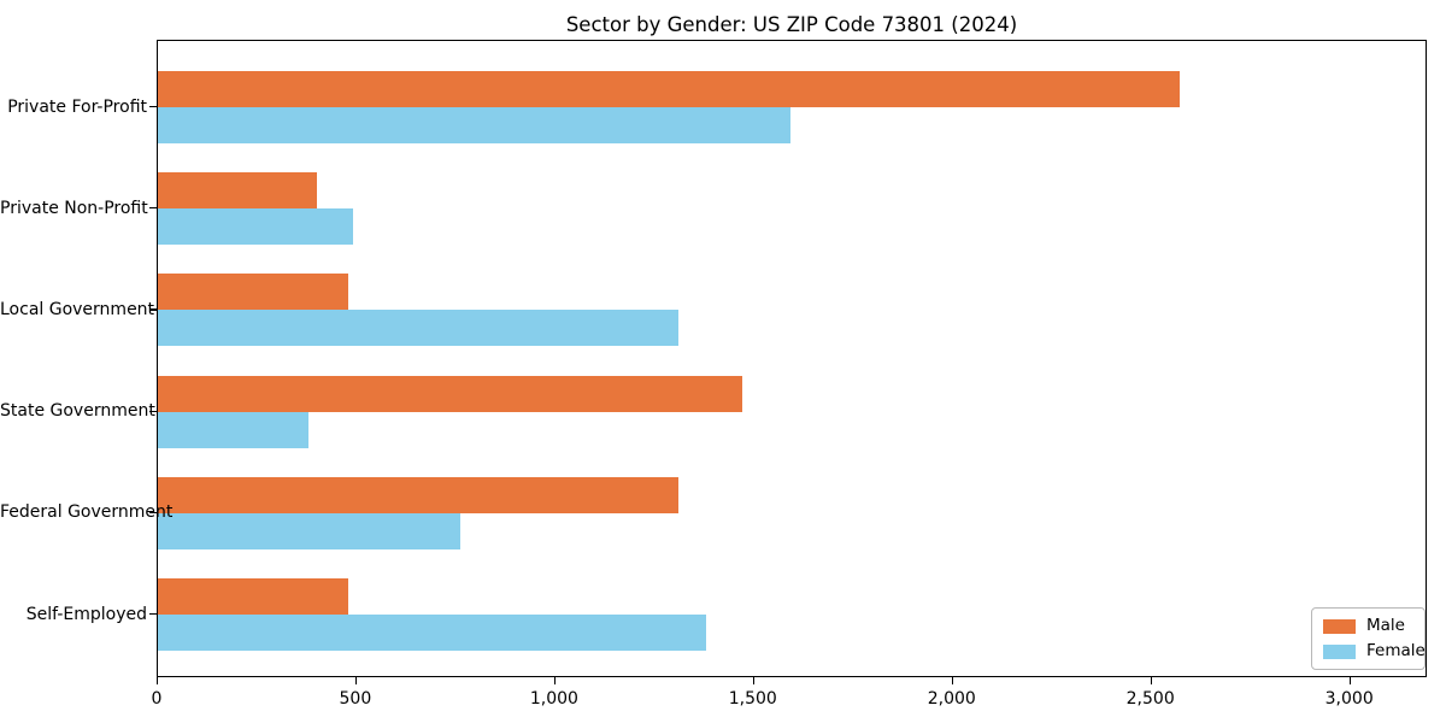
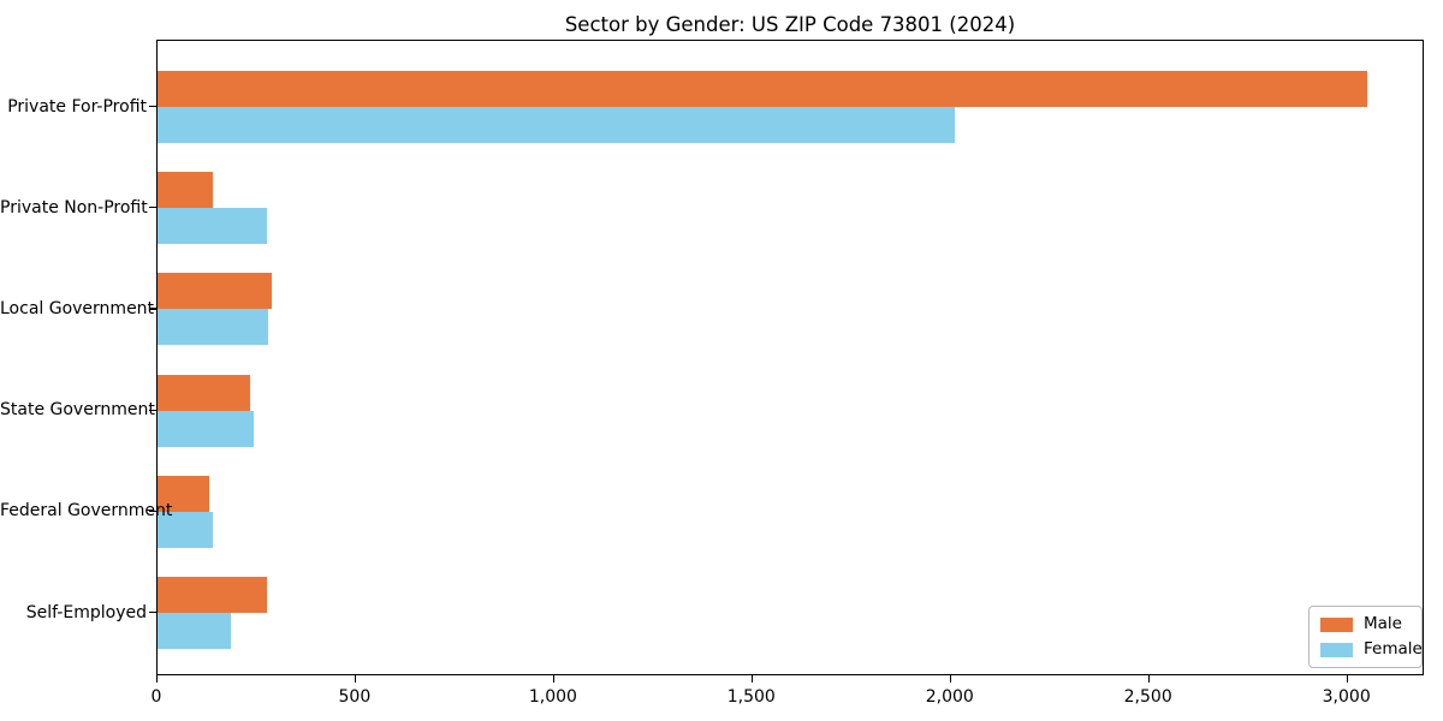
Male/Private For-Profit: 2570 -> 3050
Female/Private For-Profit: 1590 -> 2010
Male/Private Non-Profit: 400 -> 140
Female/Private Non-Profit: 490 -> 280
Male/Local Government: 480 -> 290
Female/Local Government: 1310 -> 280
Male/State Government: 1470 -> 230
Female/State Government: 380 -> 240
Male/Federal Government: 1310 -> 130
Female/Federal Government: 760 -> 140
Male/Self-Employed: 480 -> 280
Female/Self-Employed: 1380 -> 180
